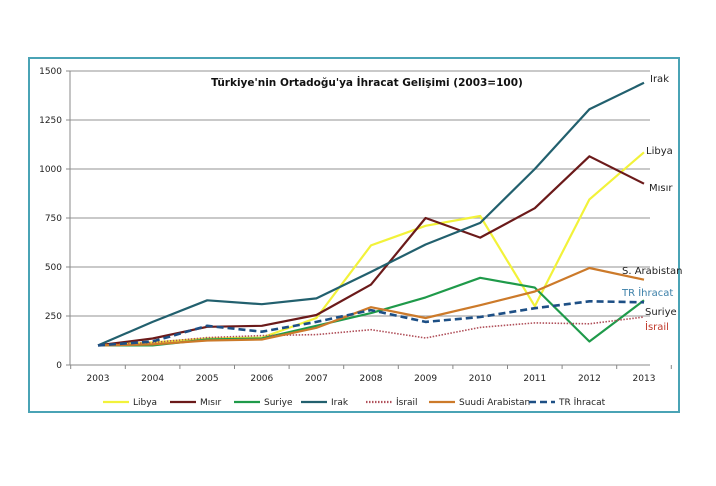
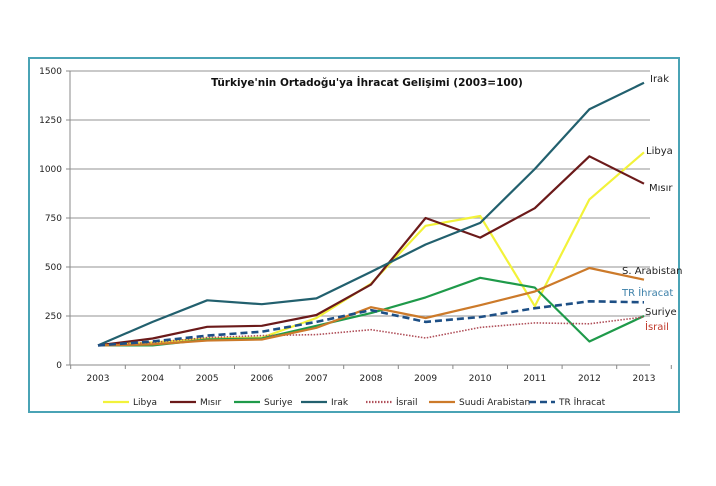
TR İhracat/2005: 200 -> 150
Libya/2008: 610 -> 420
Suriye/2013: 330 -> 250
